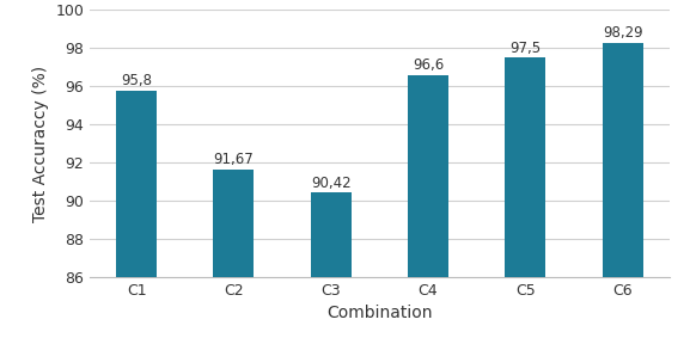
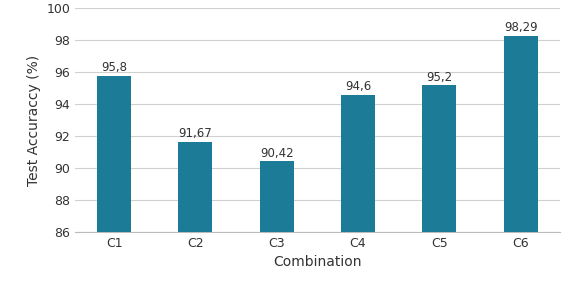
C4: 96,6 -> 94,6
C5: 97,5 -> 95,2
